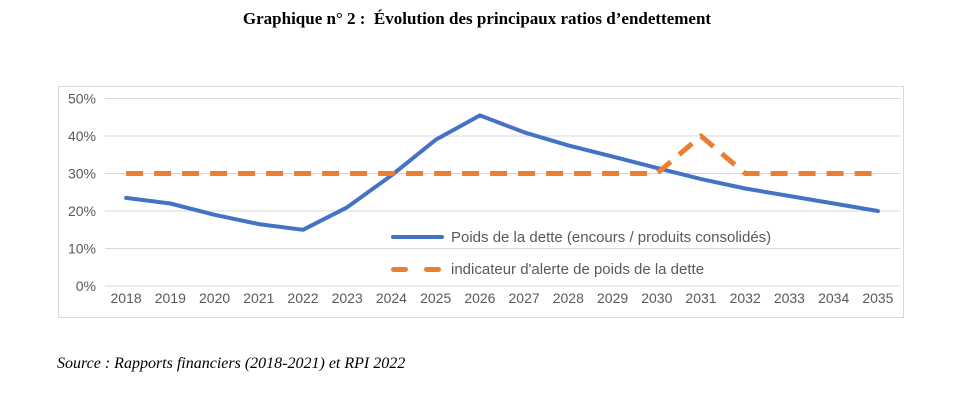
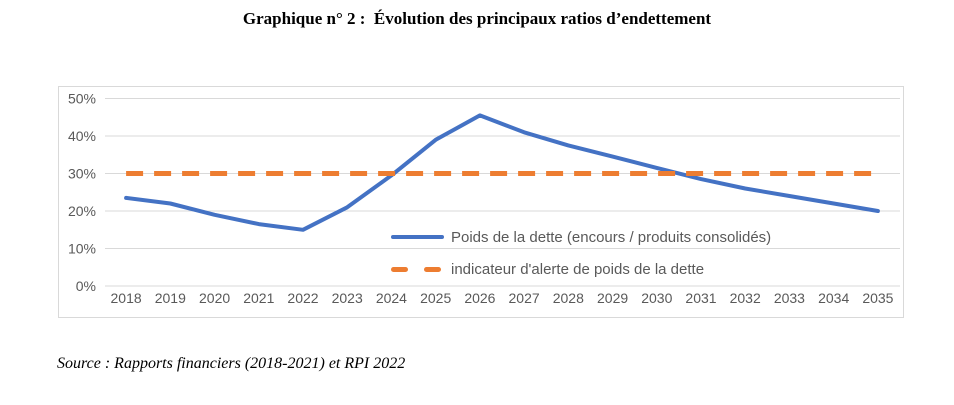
indicateur d'alerte de poids de la dette/2031: 40% -> 30%
